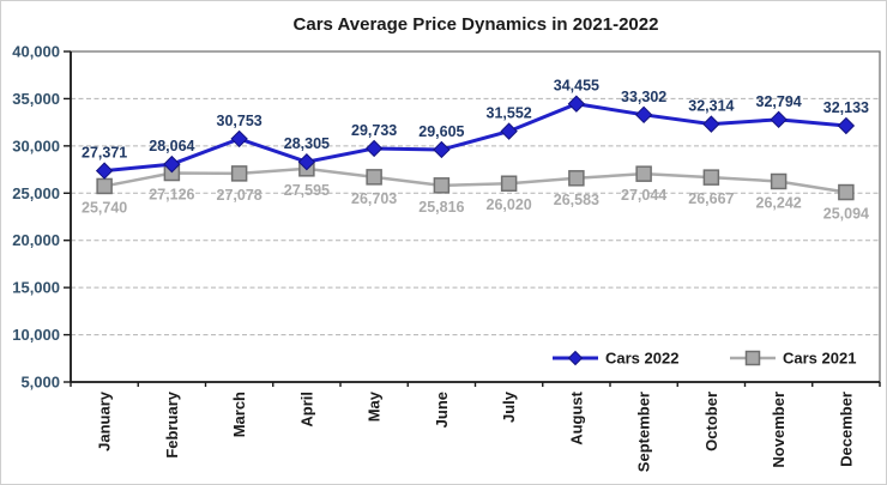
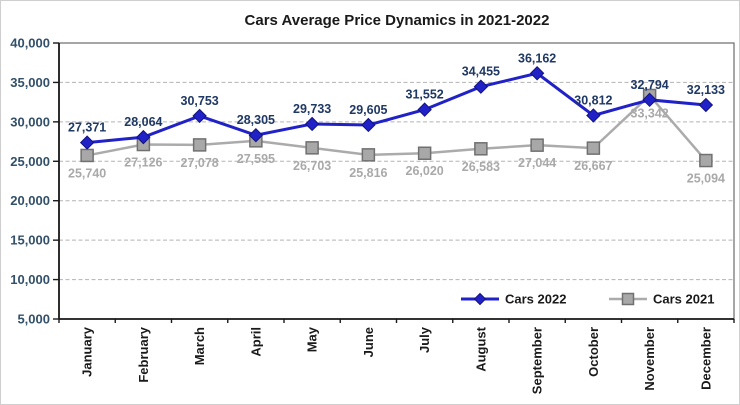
Cars 2022/September: 33,302 -> 36,162
Cars 2022/October: 32,314 -> 30,812
Cars 2021/November: 26,242 -> 33,342
